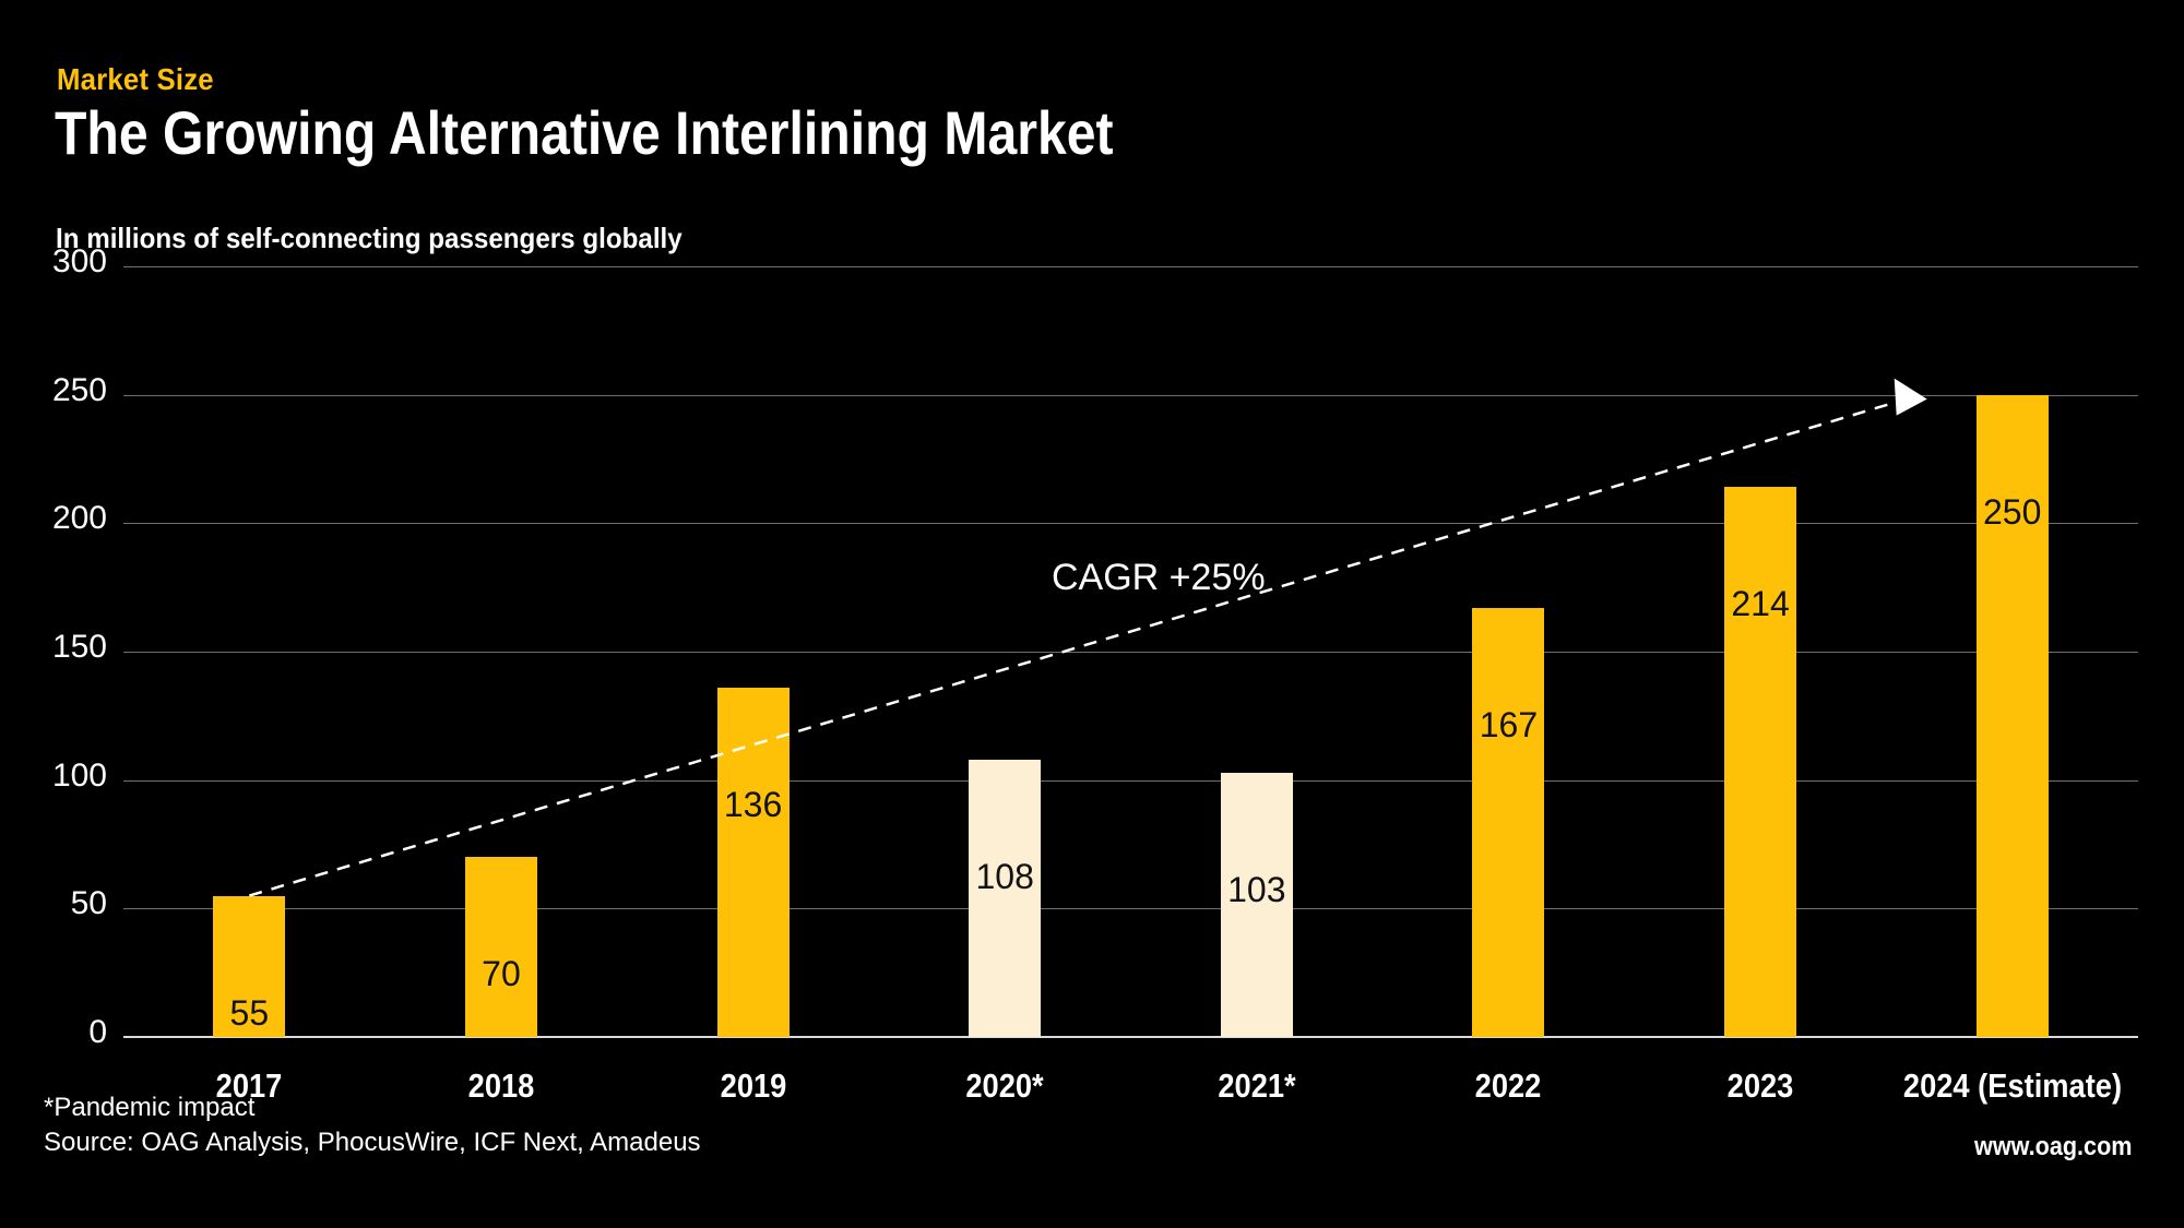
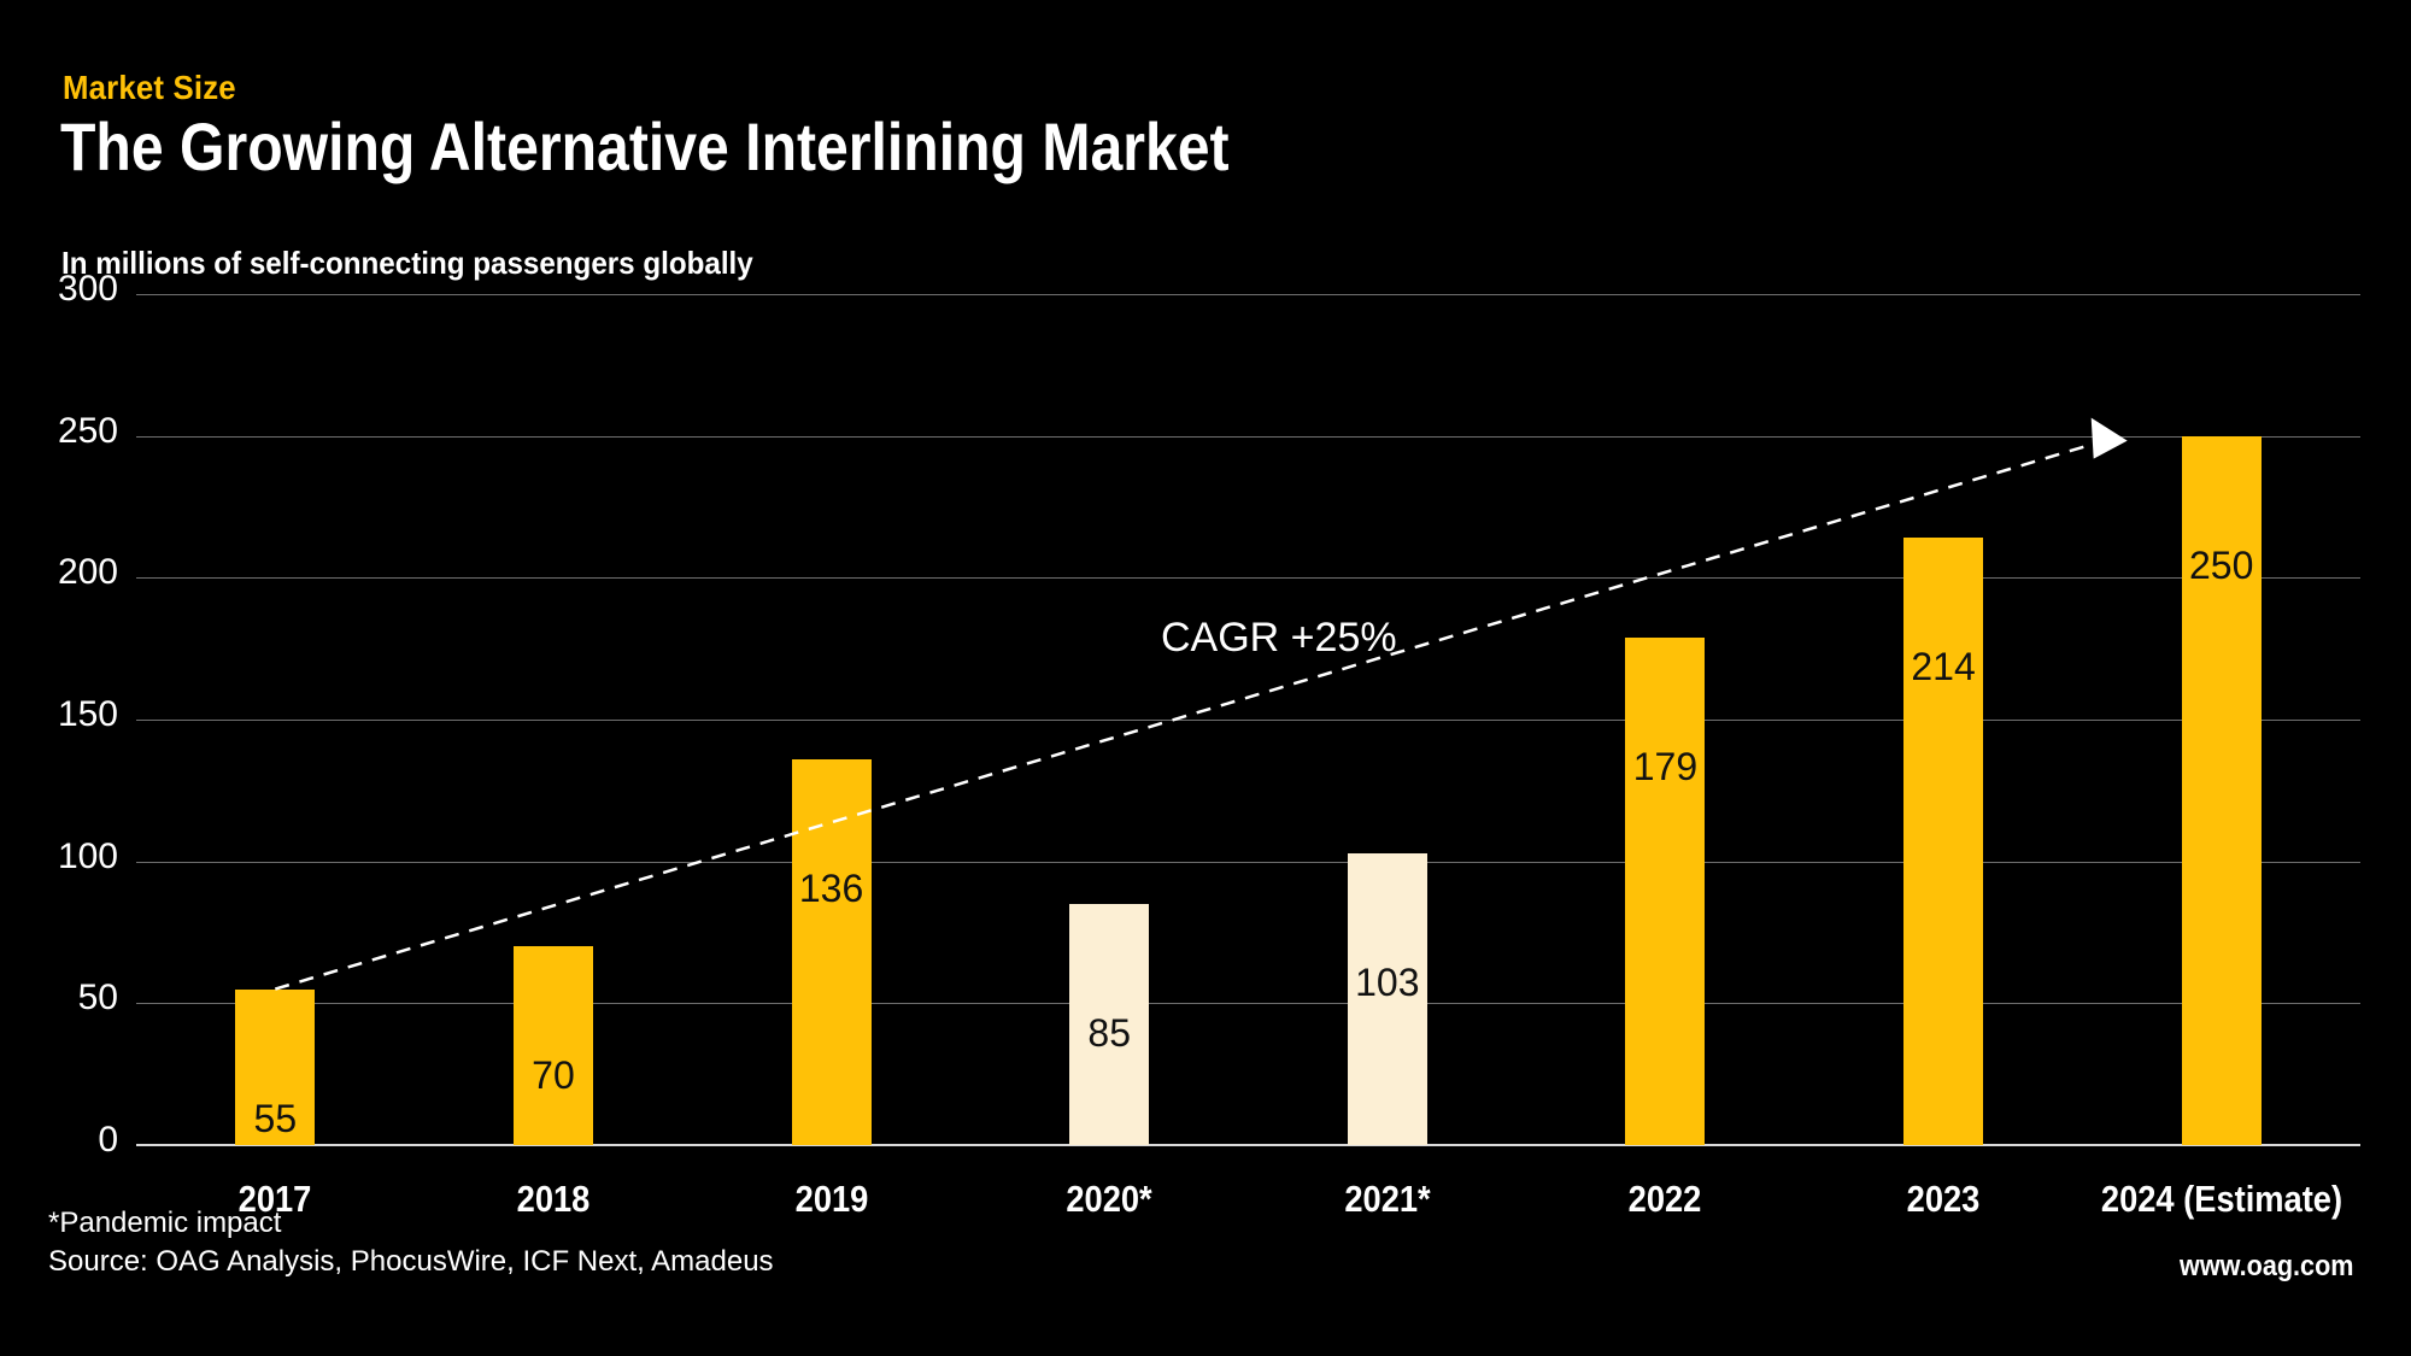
2020*: 108 -> 85
2022: 167 -> 179
